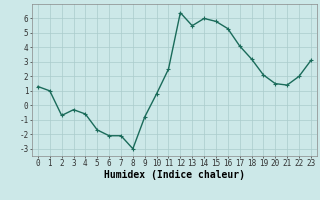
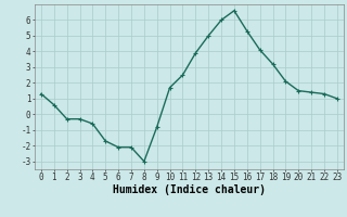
1: 1.0 -> 0.6
2: -0.7 -> -0.3
10: 0.8 -> 1.7
12: 6.4 -> 3.9
13: 5.5 -> 5.0
15: 5.8 -> 6.6
22: 2.0 -> 1.3
23: 3.1 -> 1.0
